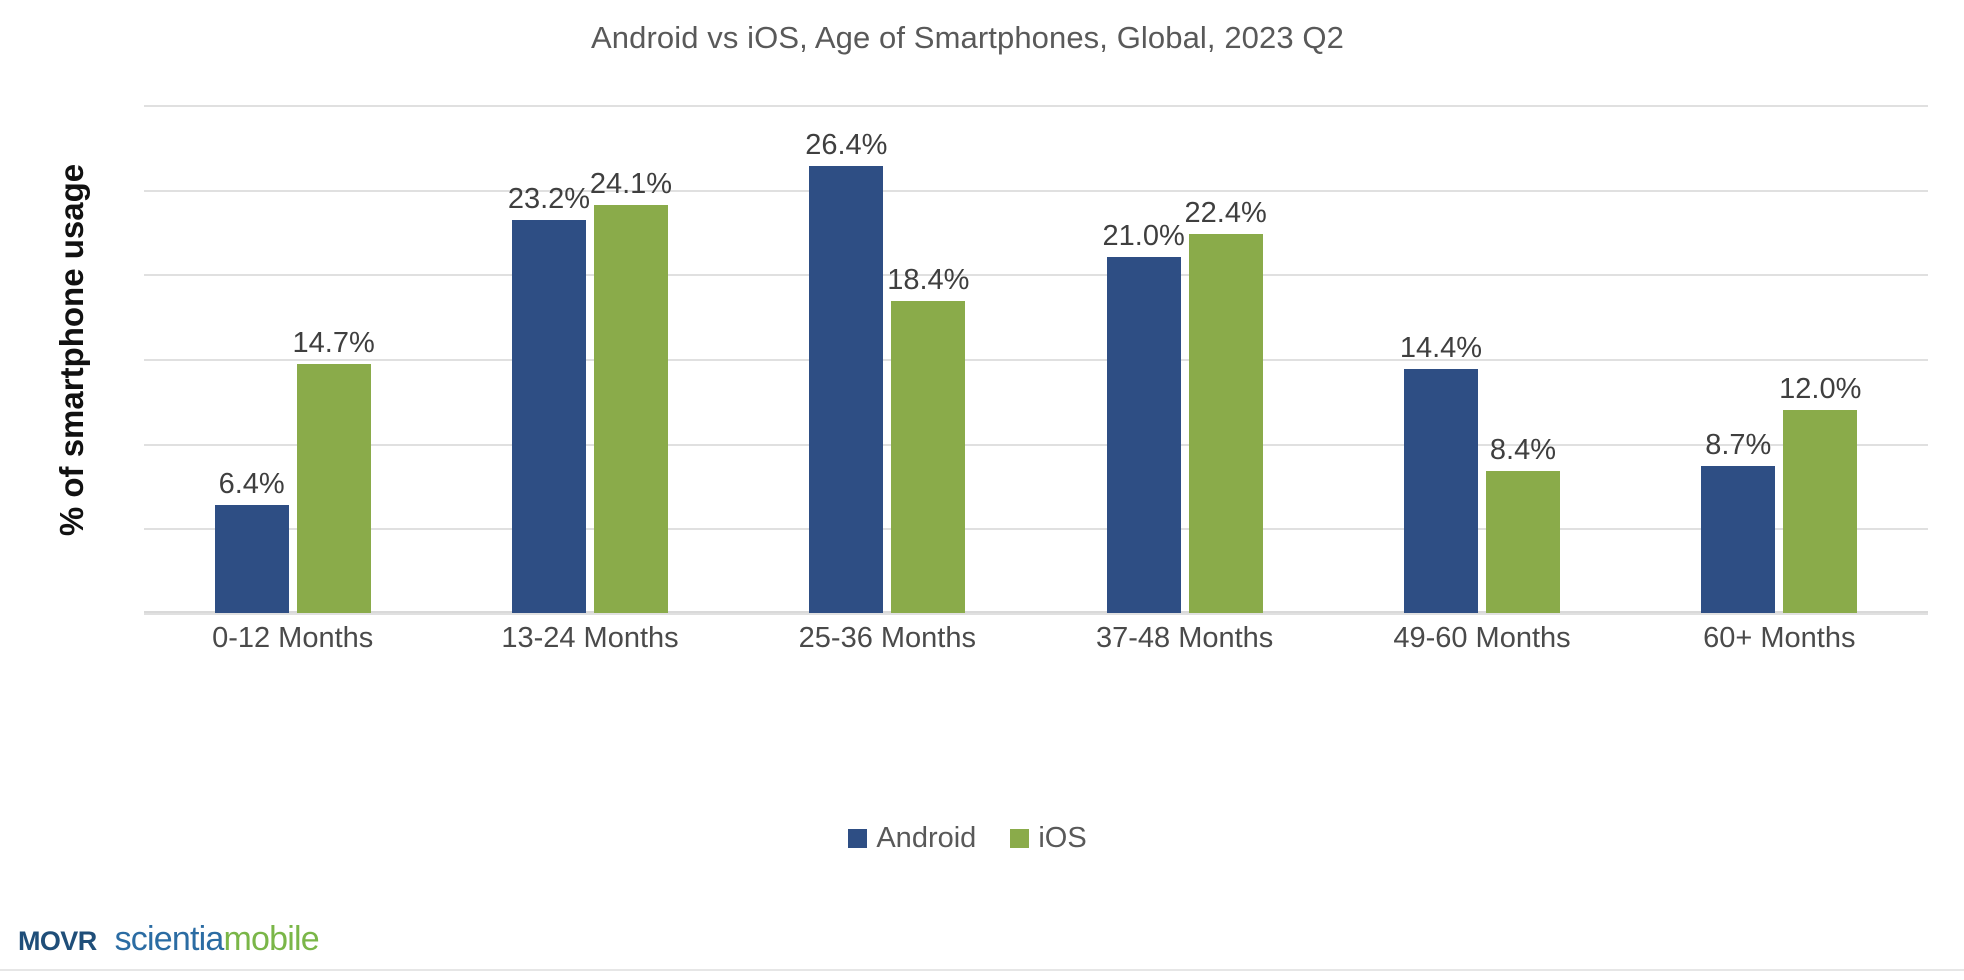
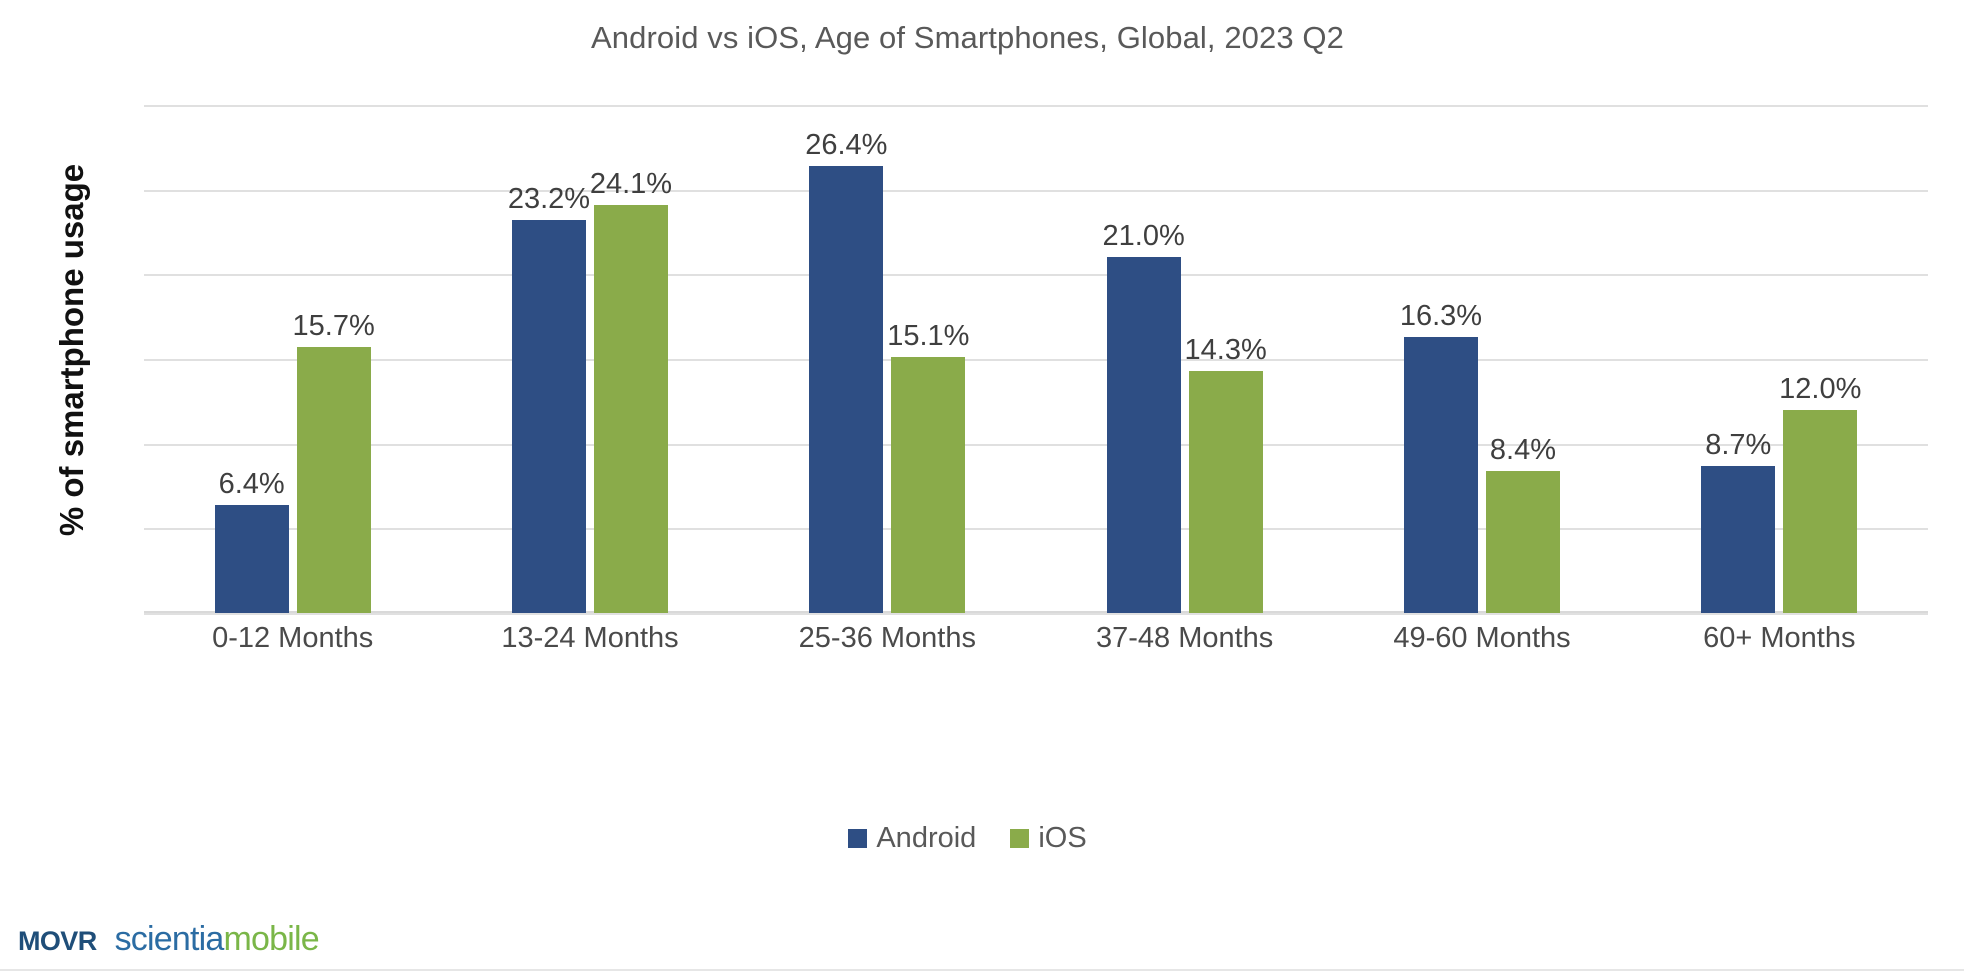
iOS/0-12 Months: 14.7% -> 15.7%
iOS/25-36 Months: 18.4% -> 15.1%
iOS/37-48 Months: 22.4% -> 14.3%
Android/49-60 Months: 14.4% -> 16.3%
